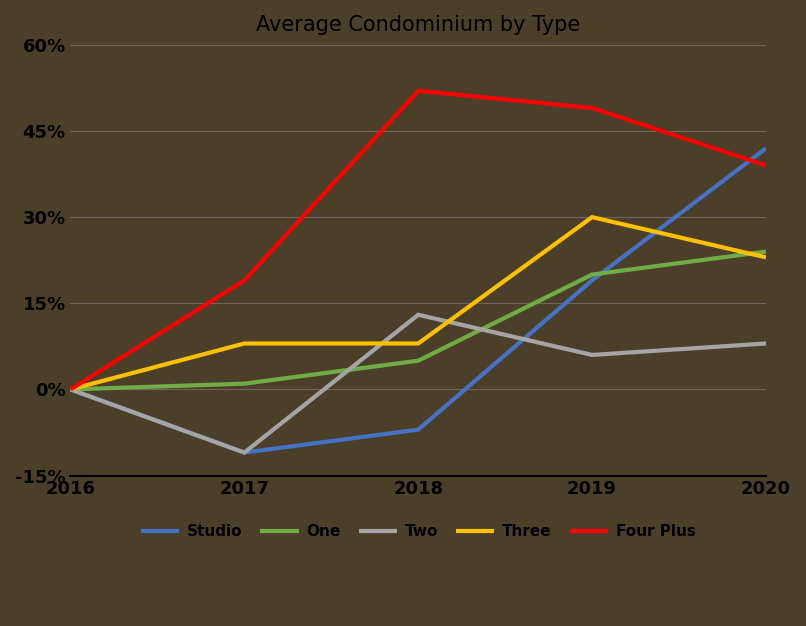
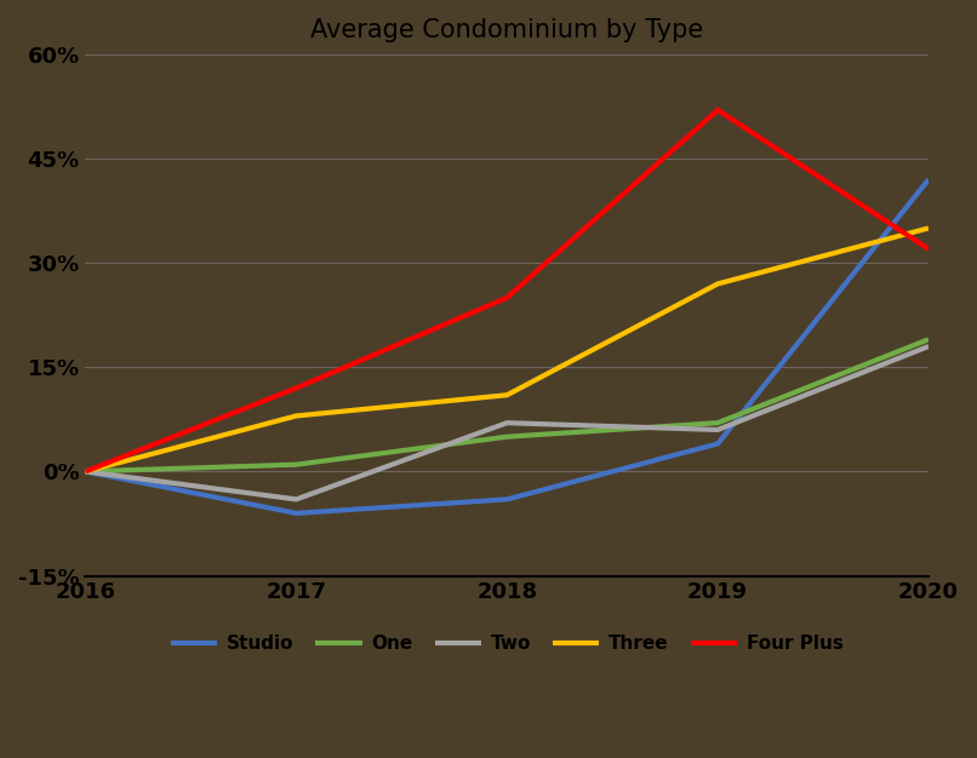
Studio/2017: -11% -> -6%
Two/2017: -11% -> -4%
Four Plus/2017: 19% -> 12%
Studio/2018: -7% -> -4%
Two/2018: 13% -> 7%
Three/2018: 8% -> 11%
Four Plus/2018: 52% -> 25%
Studio/2019: 19% -> 4%
One/2019: 20% -> 7%
Three/2019: 30% -> 27%
Four Plus/2019: 49% -> 52%
One/2020: 24% -> 19%
Two/2020: 8% -> 18%
Three/2020: 23% -> 35%
Four Plus/2020: 39% -> 32%
